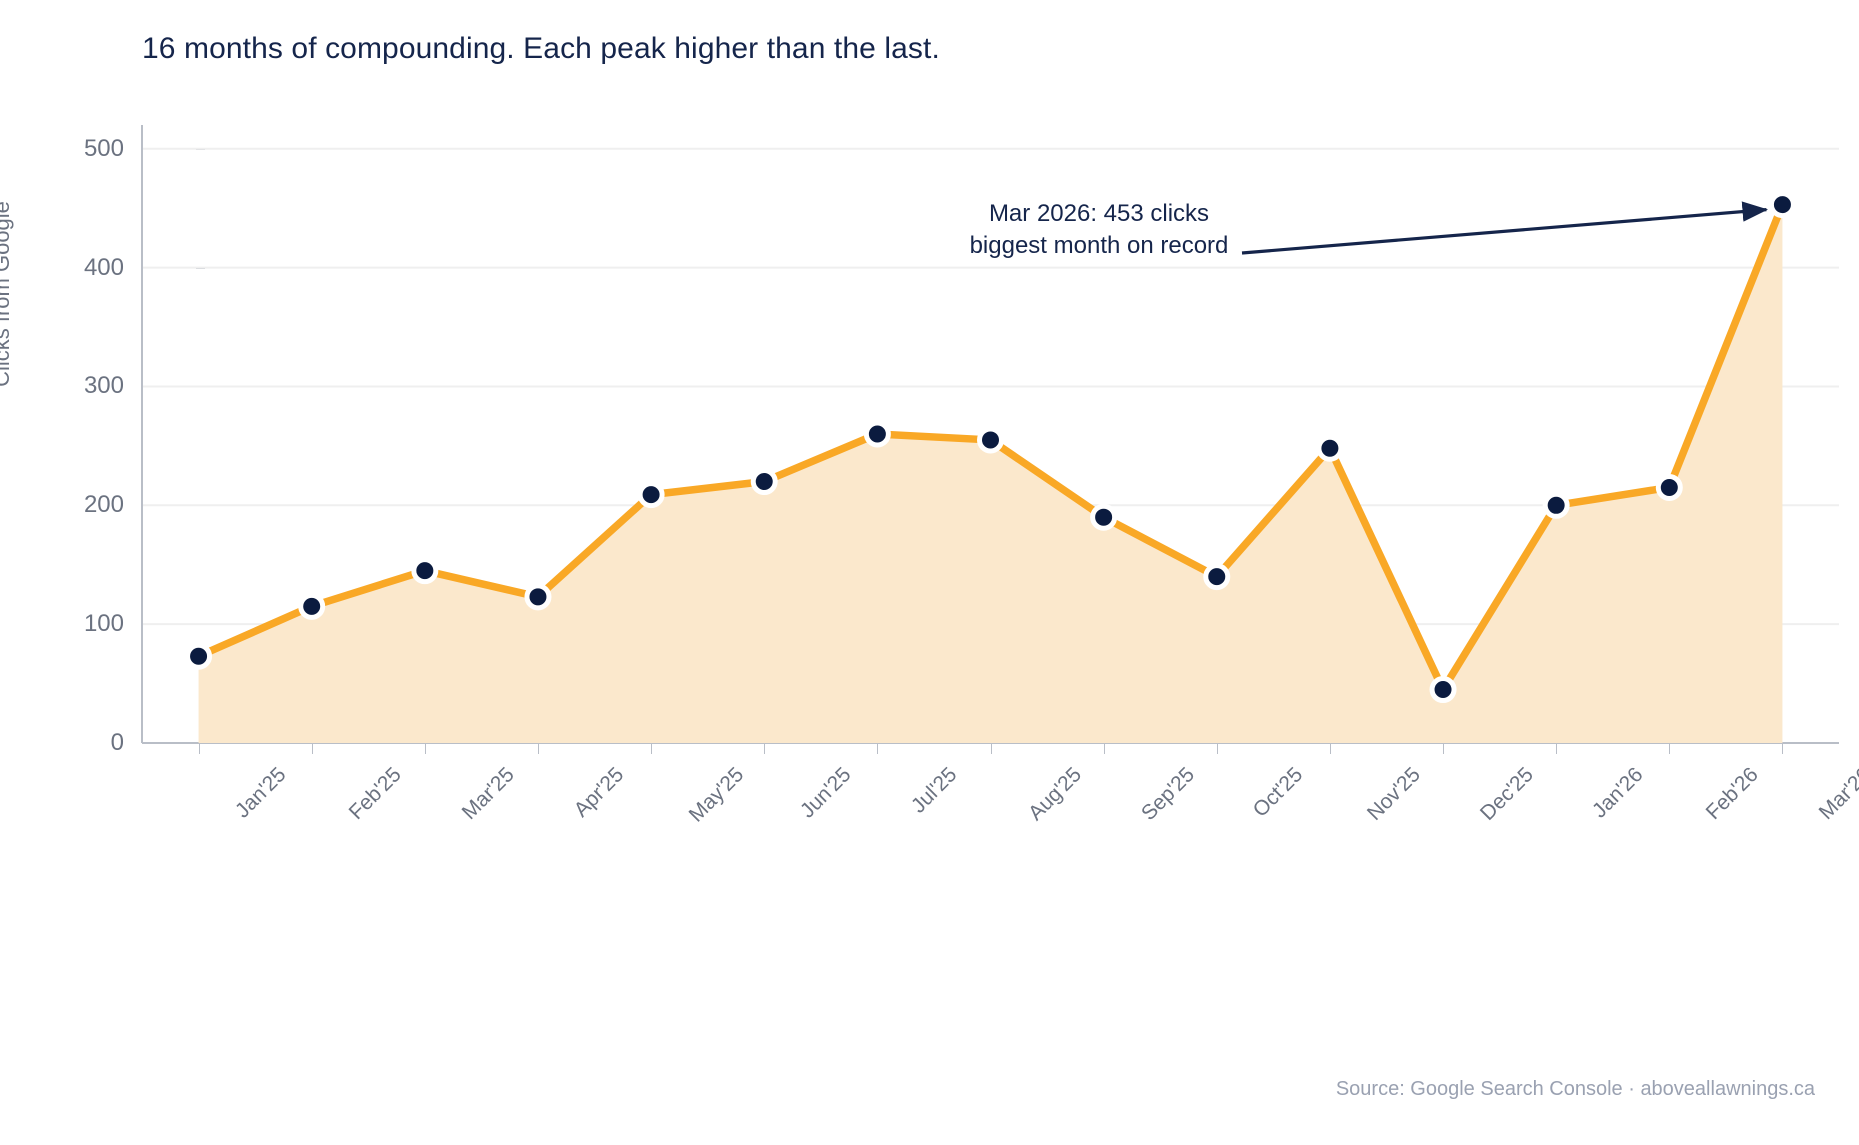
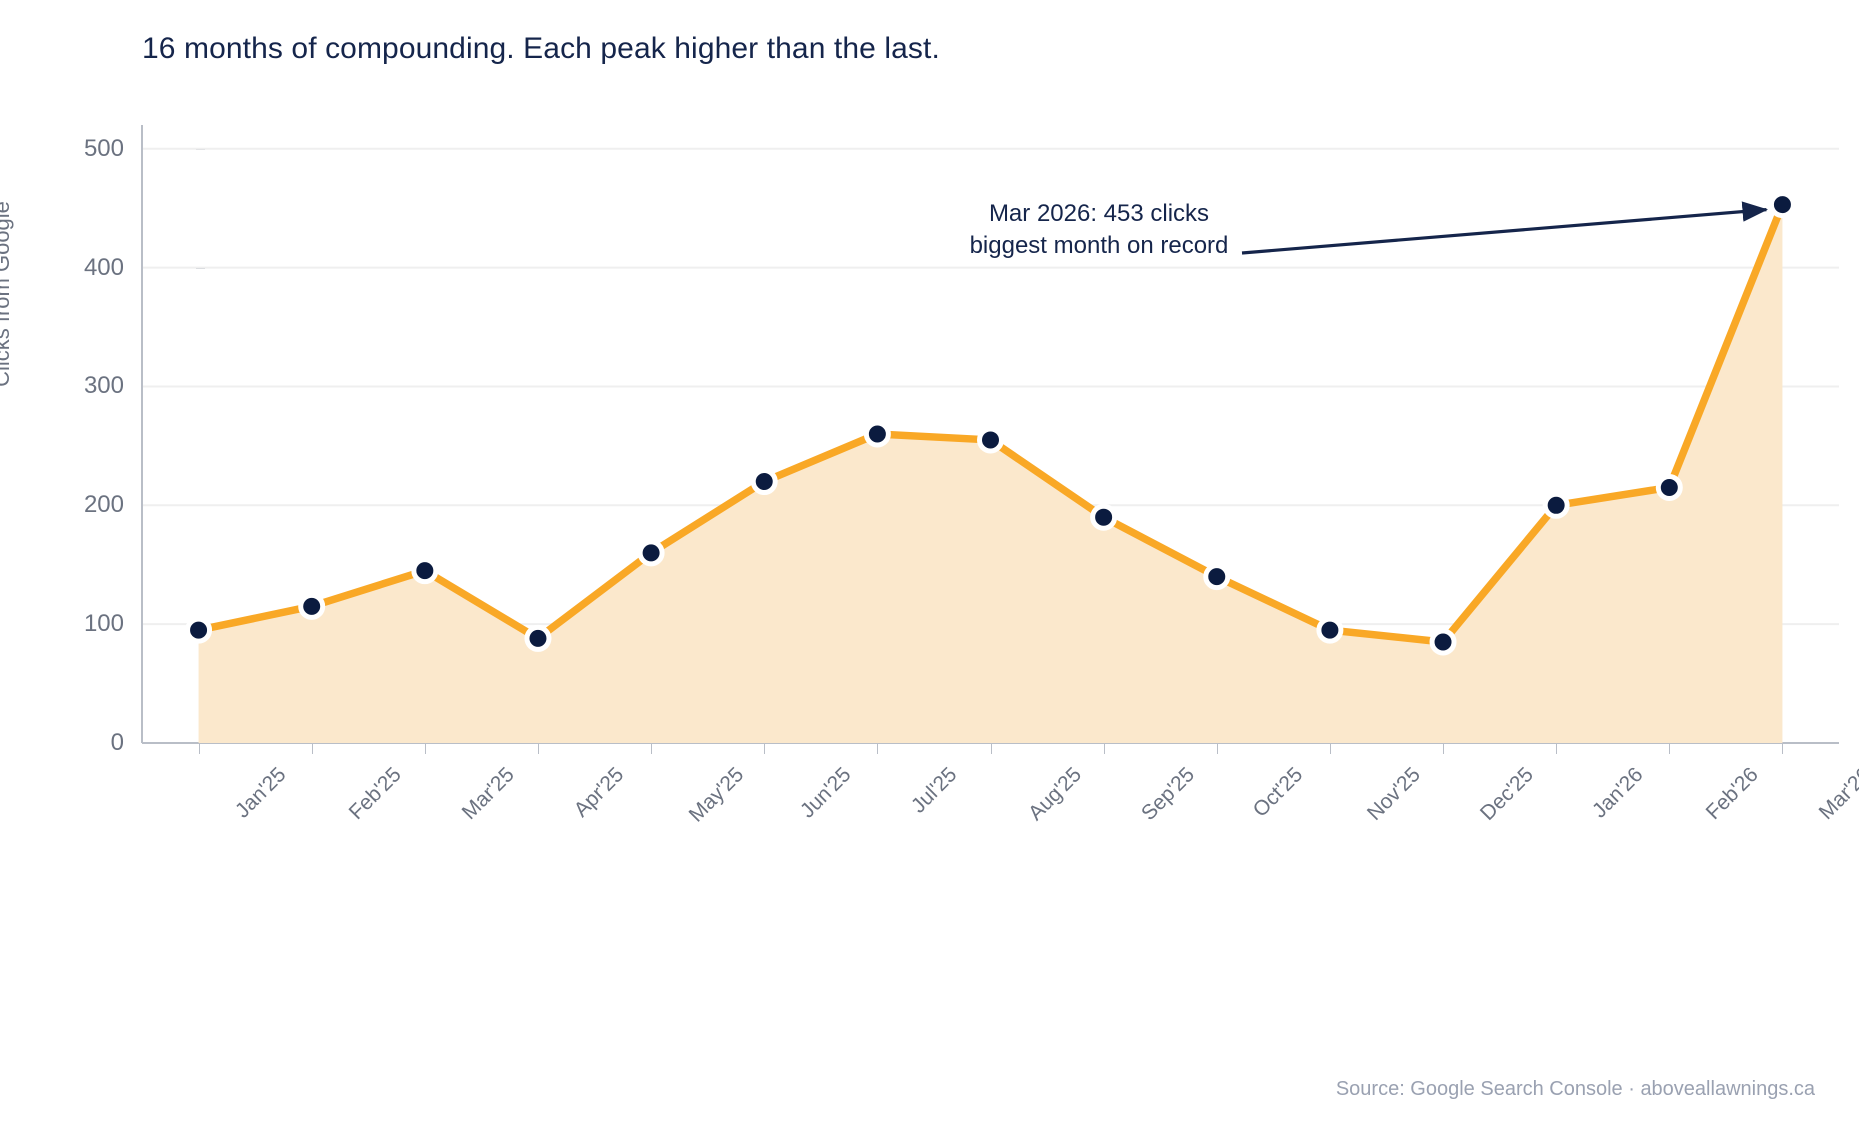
Jan'25: 73 -> 95
Apr'25: 123 -> 88
May'25: 209 -> 160
Nov'25: 248 -> 95
Dec'25: 45 -> 85
